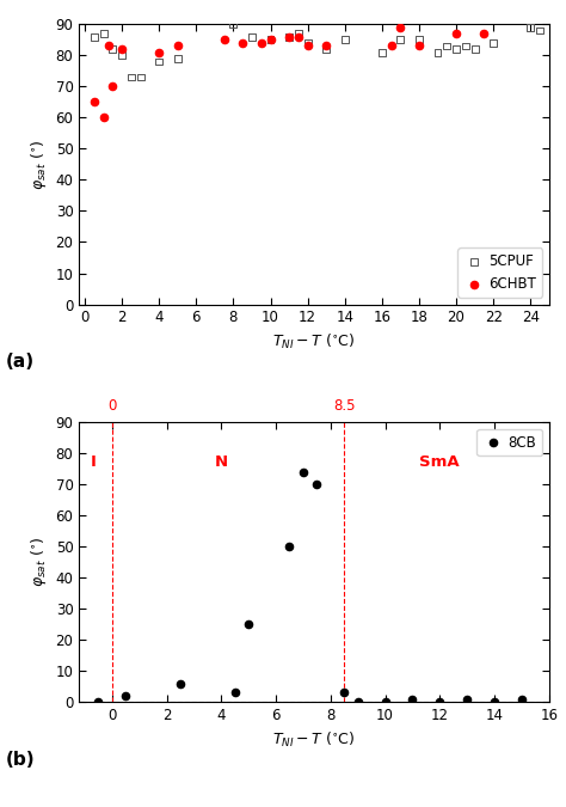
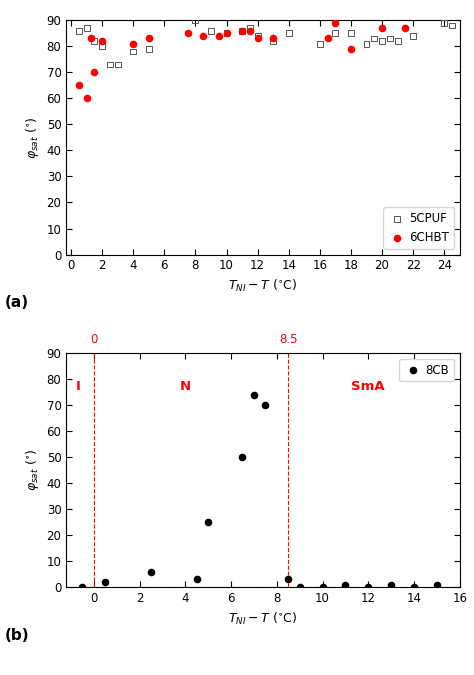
6CHBT/18: 83 -> 79
